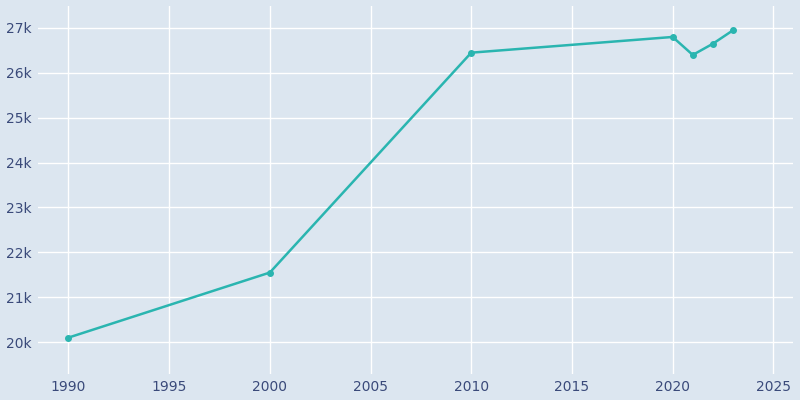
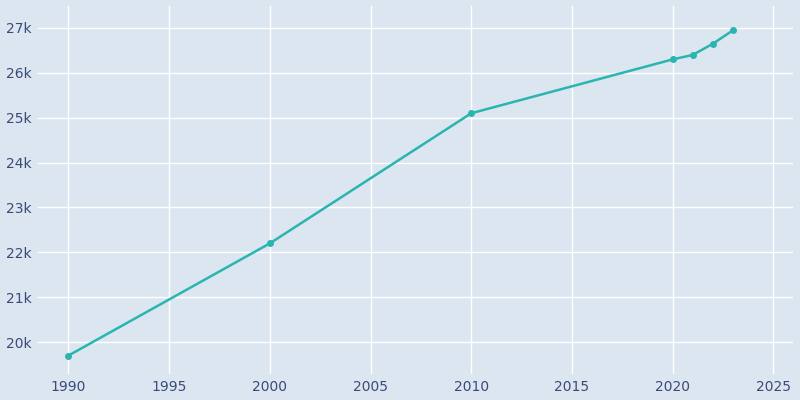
1990: 20.10k -> 19.70k
2000: 21.55k -> 22.20k
2010: 26.45k -> 25.10k
2020: 26.80k -> 26.30k
